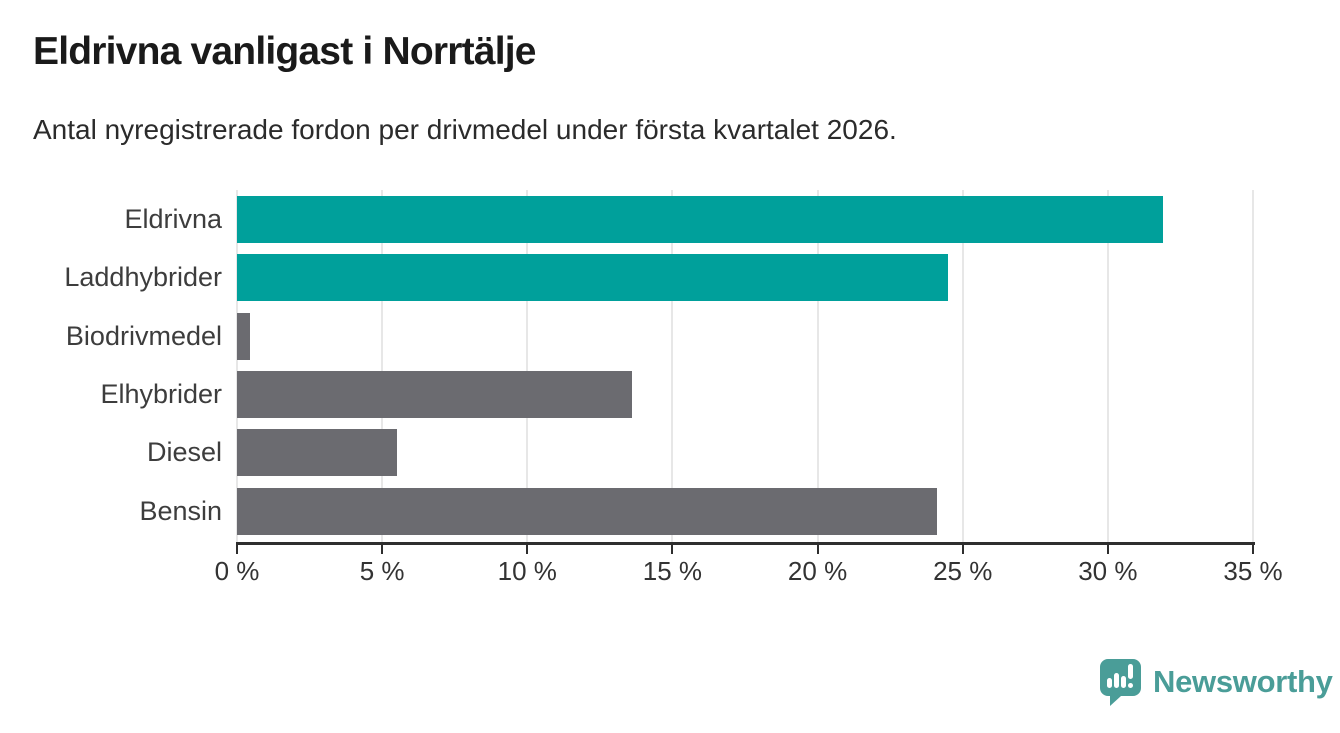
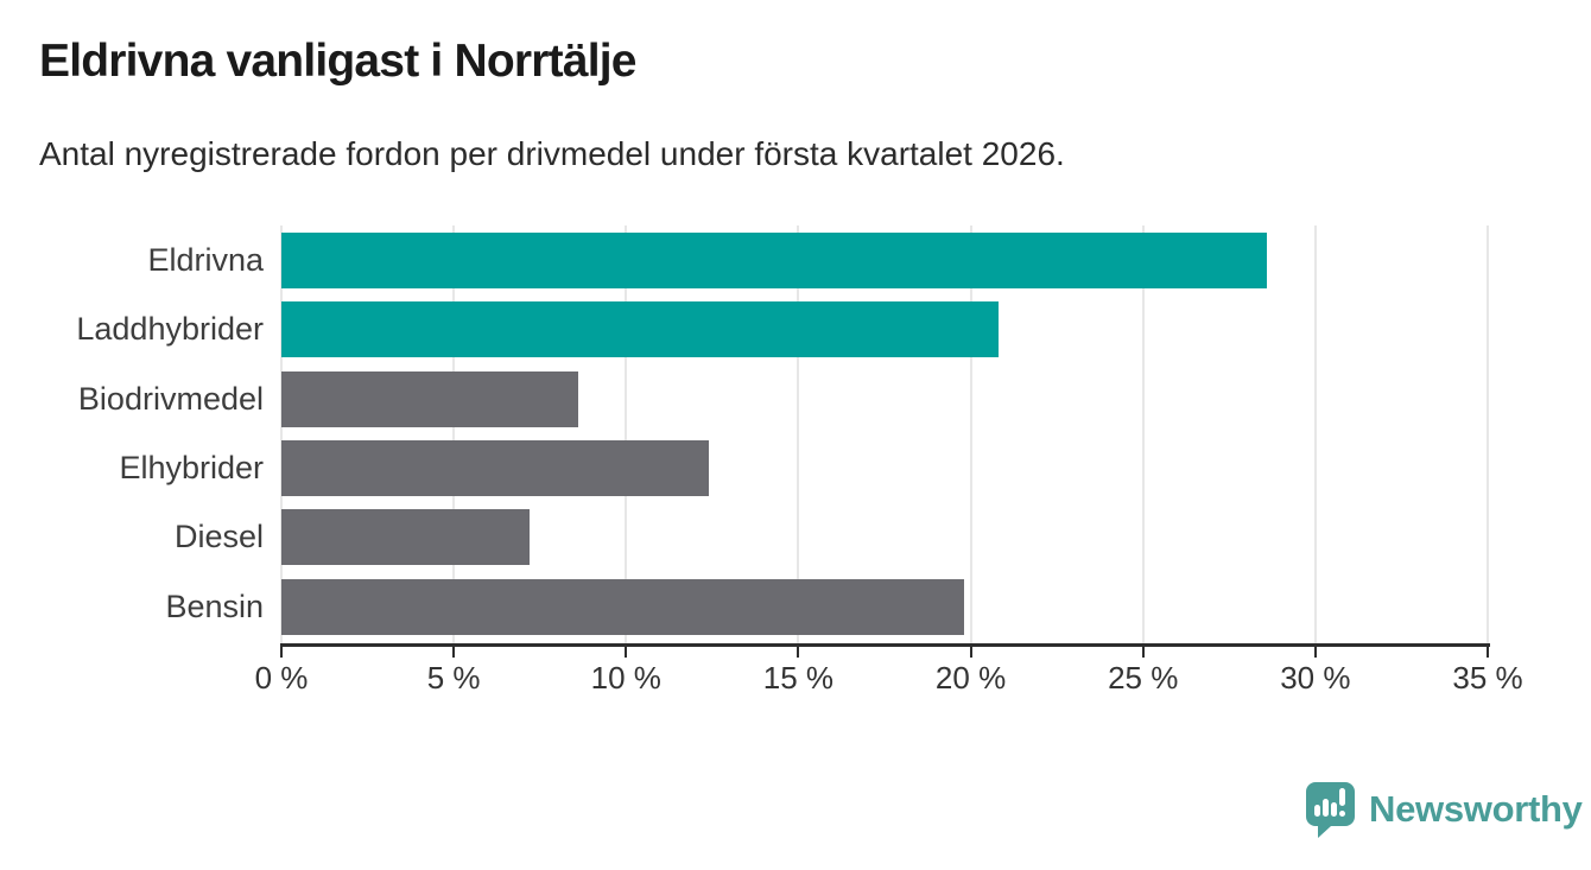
Eldrivna: 31.9% -> 28.6%
Laddhybrider: 24.5% -> 20.8%
Biodrivmedel: 0.5% -> 8.6%
Elhybrider: 13.6% -> 12.4%
Diesel: 5.5% -> 7.2%
Bensin: 24.1% -> 19.8%
